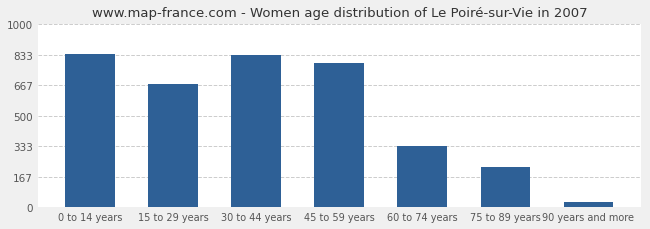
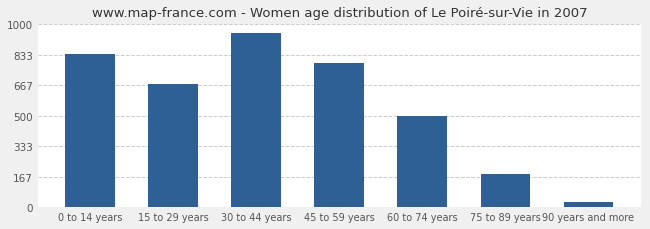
30 to 44 years: 830 -> 950
60 to 74 years: 330 -> 500
75 to 89 years: 220 -> 180
